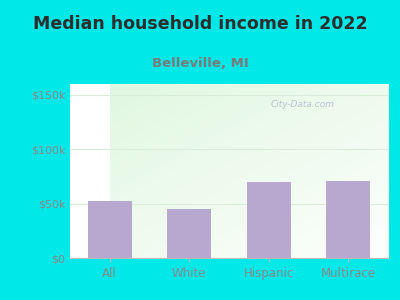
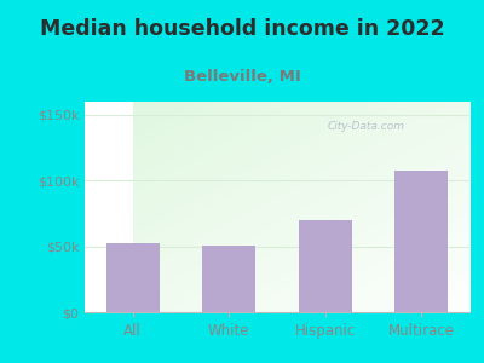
White: $45k -> $51k
Multirace: $71k -> $108k
